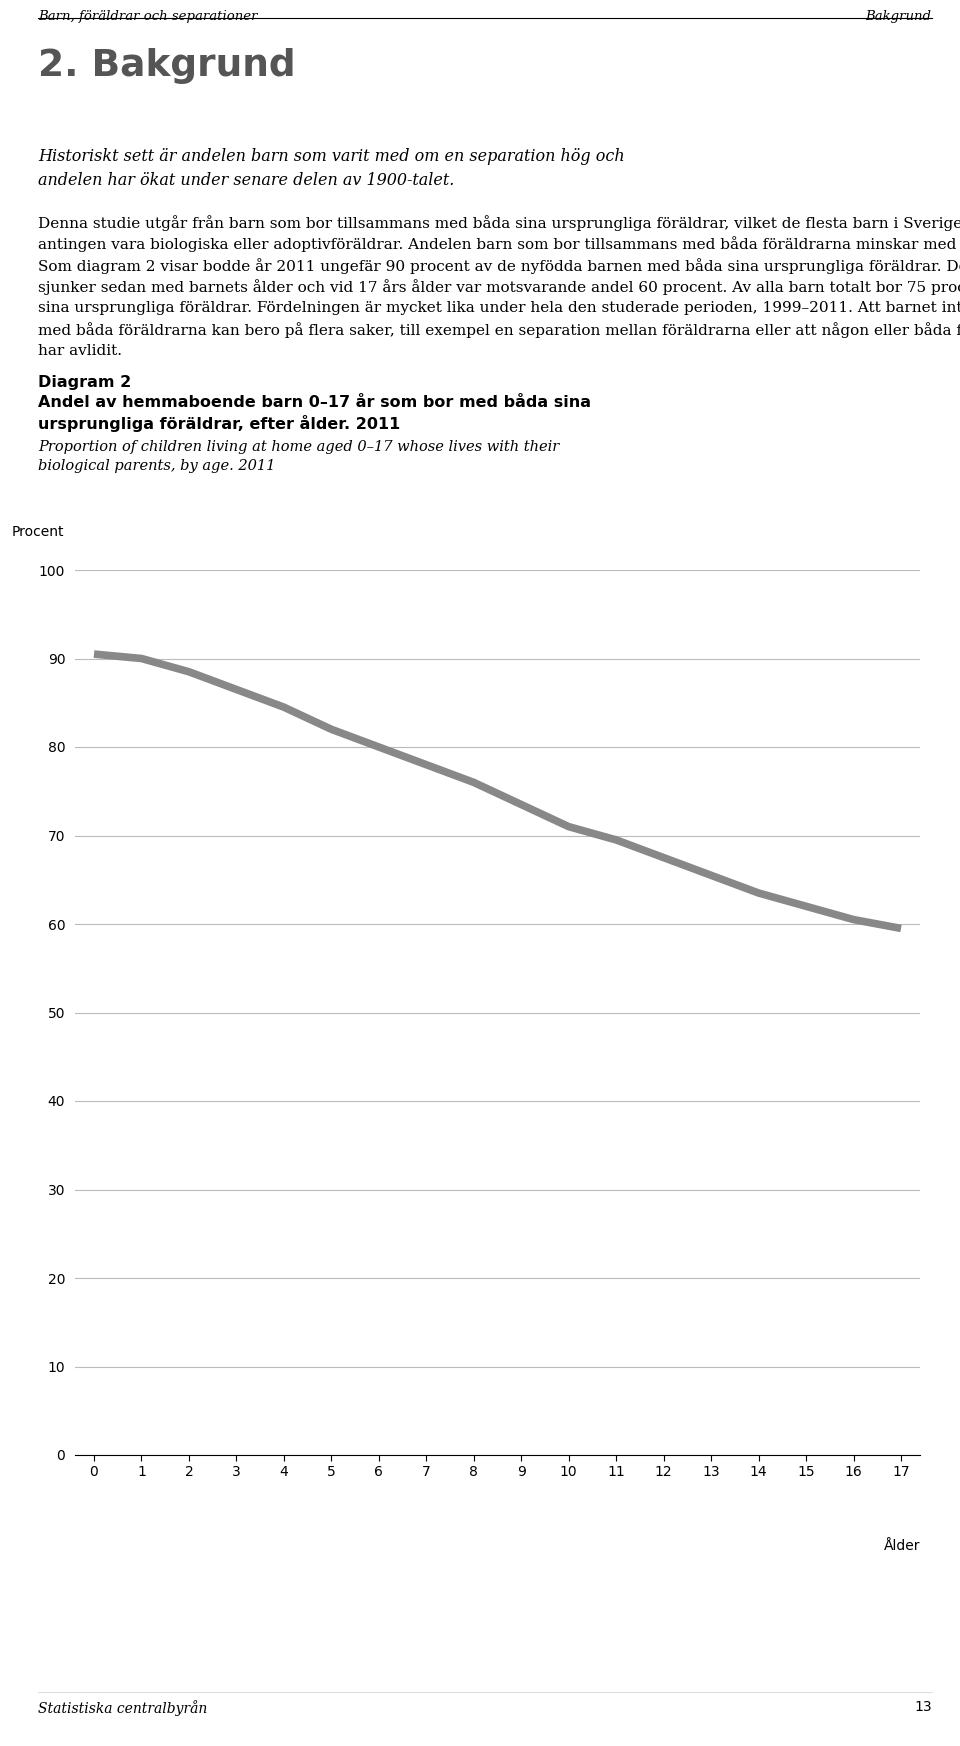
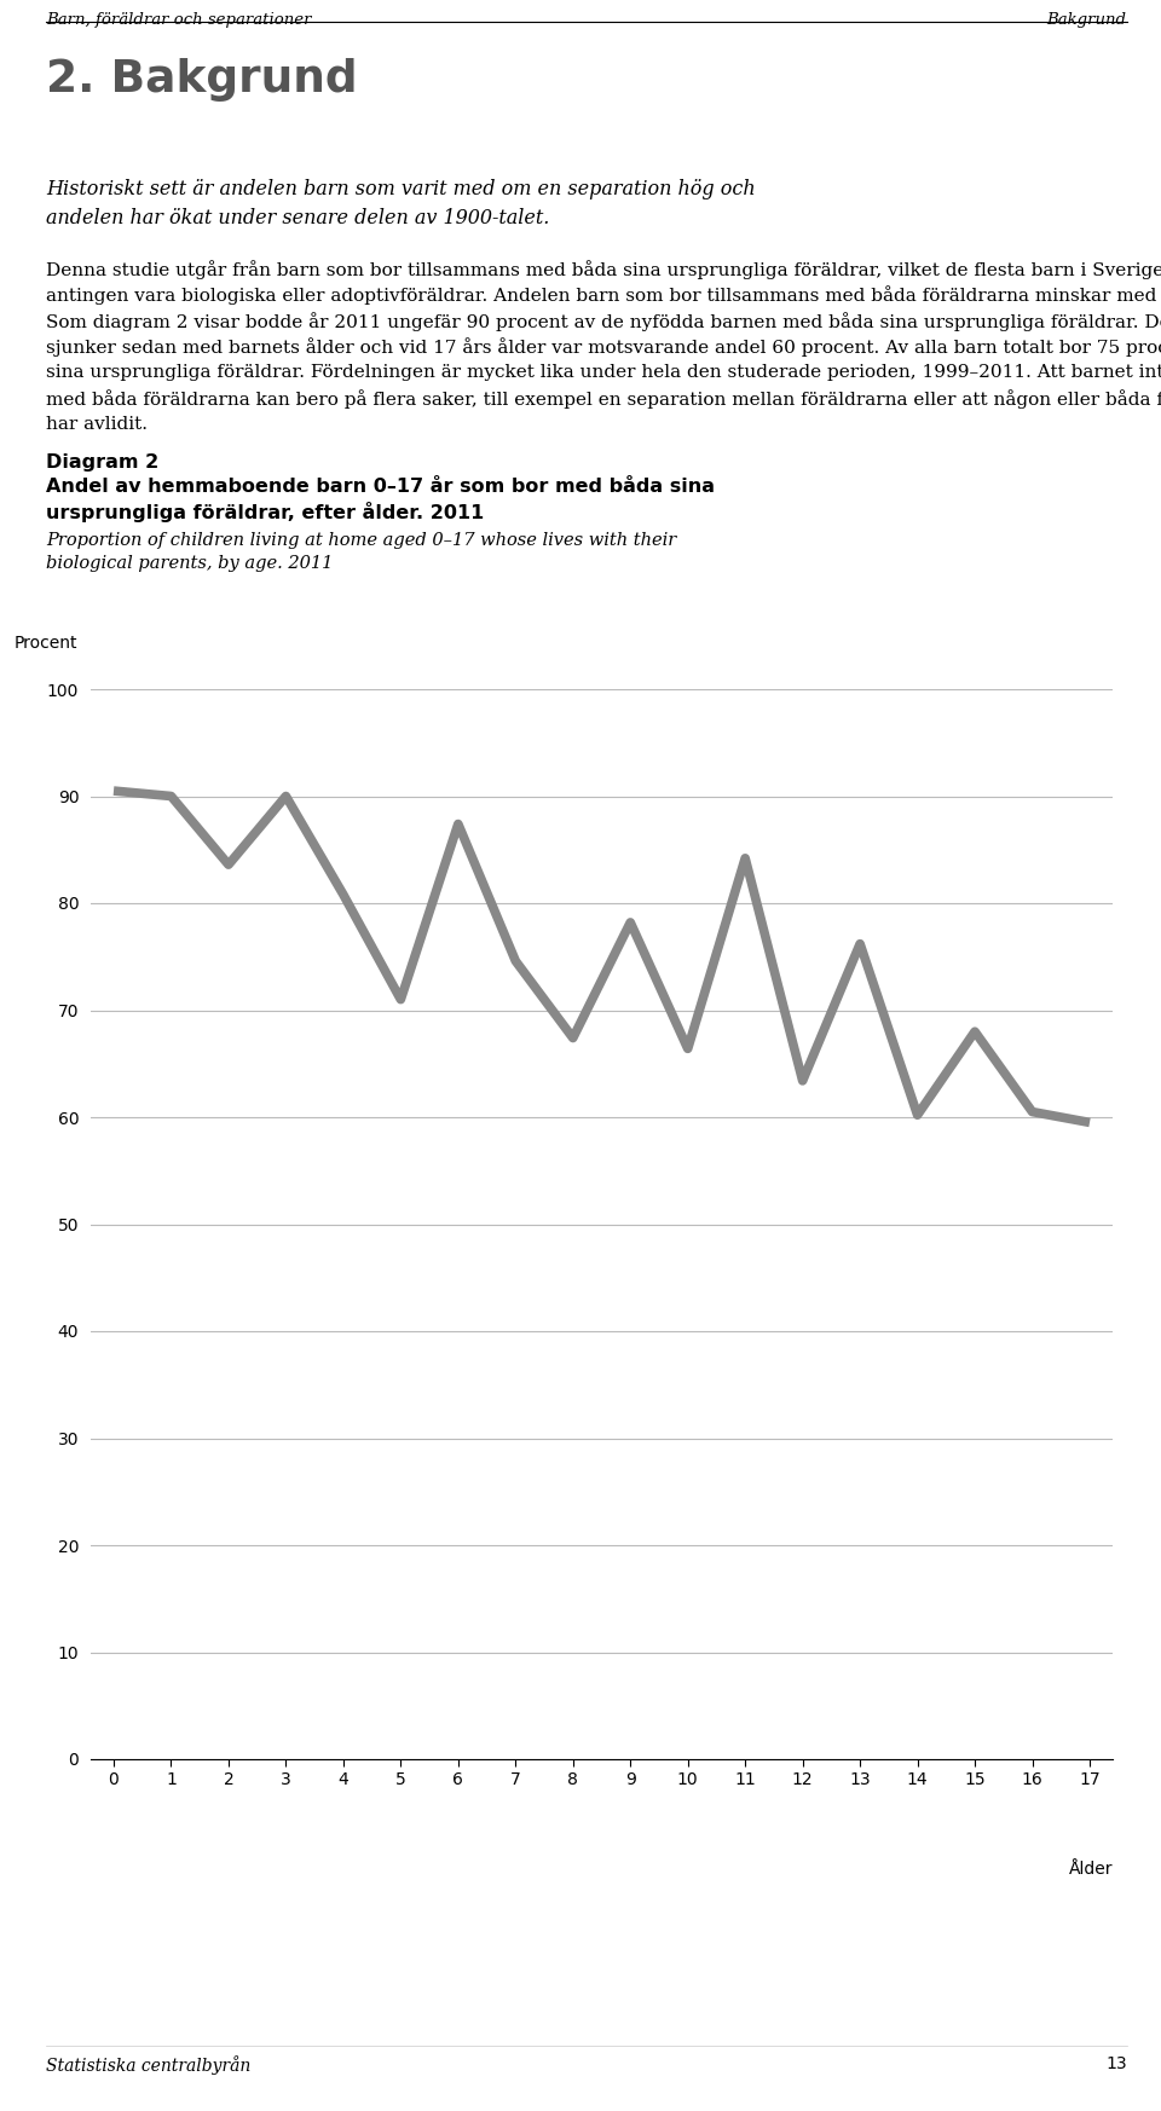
2: 88.5 -> 83.6
3: 86.5 -> 90.0
4: 84.5 -> 80.8
5: 82.0 -> 71.0
6: 80.0 -> 87.4
7: 78.0 -> 74.6
8: 76.0 -> 67.4
9: 73.5 -> 78.2
10: 71.0 -> 66.4
11: 69.5 -> 84.2
12: 67.5 -> 63.4
13: 65.5 -> 76.2
14: 63.5 -> 60.2
15: 62.0 -> 68.0
